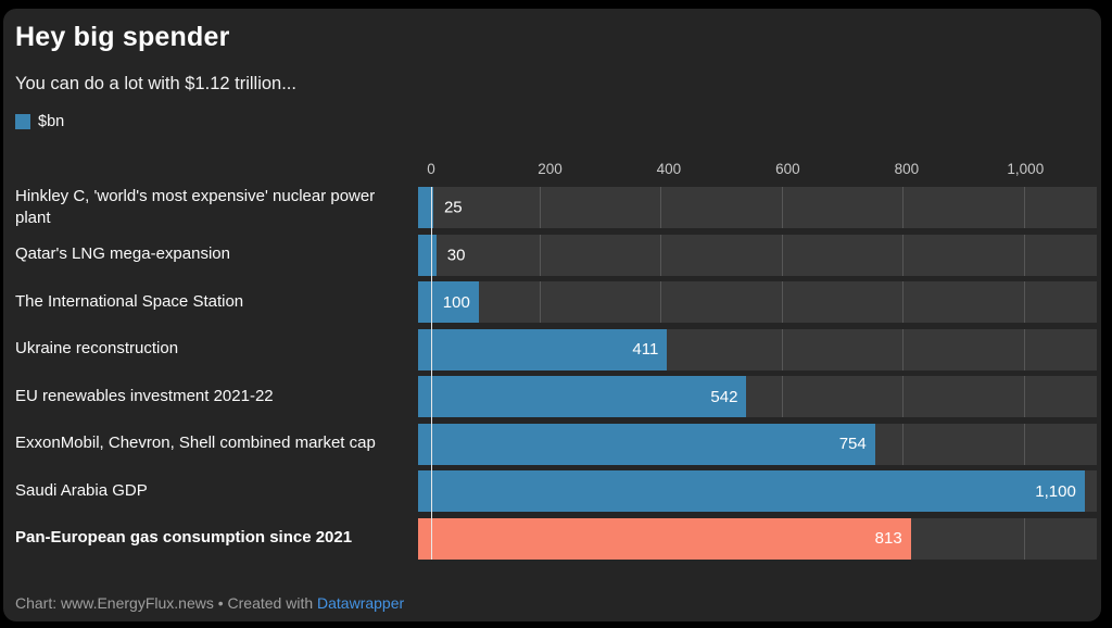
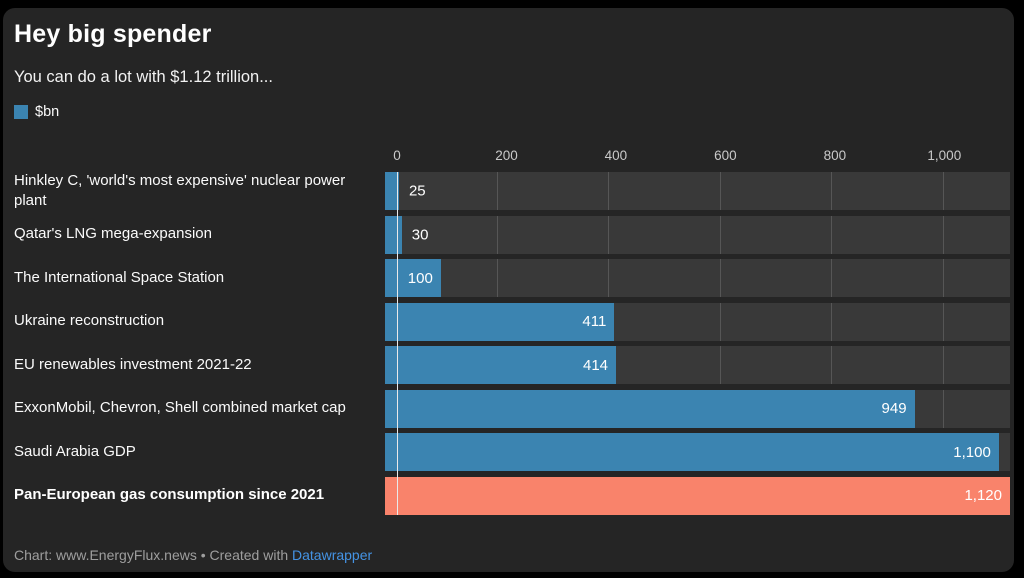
EU renewables investment 2021-22: 542 -> 414
ExxonMobil, Chevron, Shell combined market cap: 754 -> 949
Pan-European gas consumption since 2021: 813 -> 1,120
